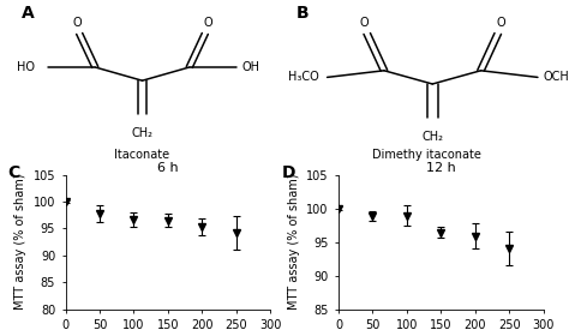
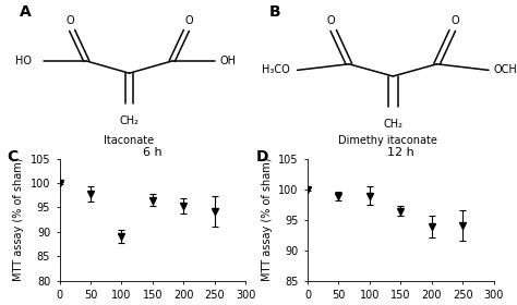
6 h/100: 96.7 -> 89.0
12 h/200: 95.9 -> 93.8
